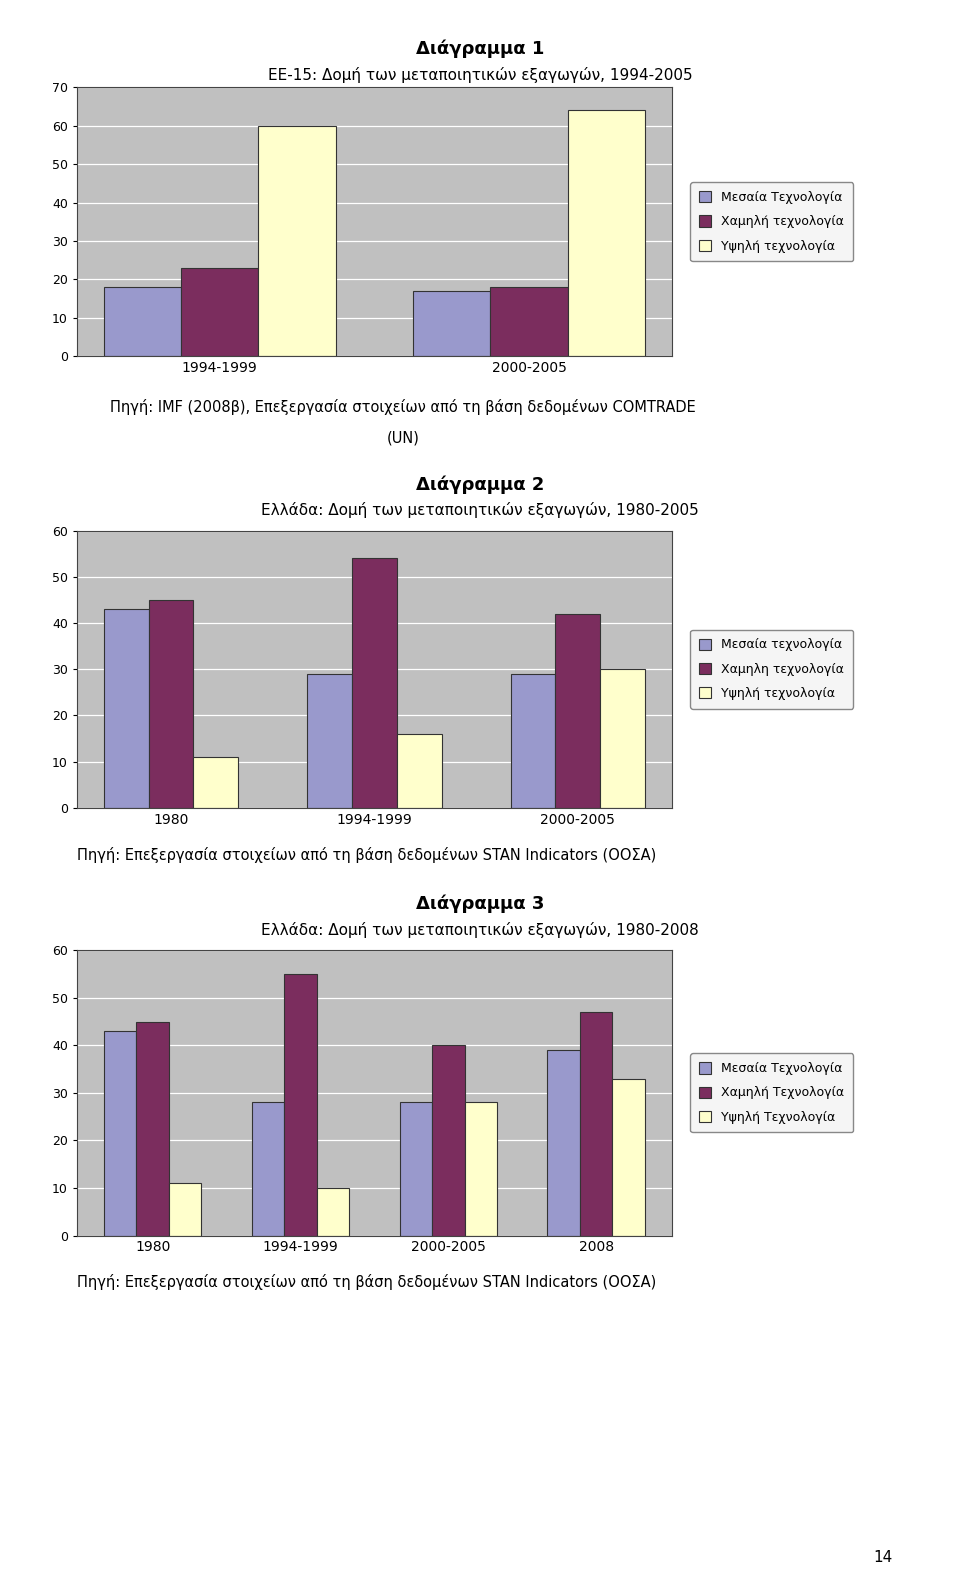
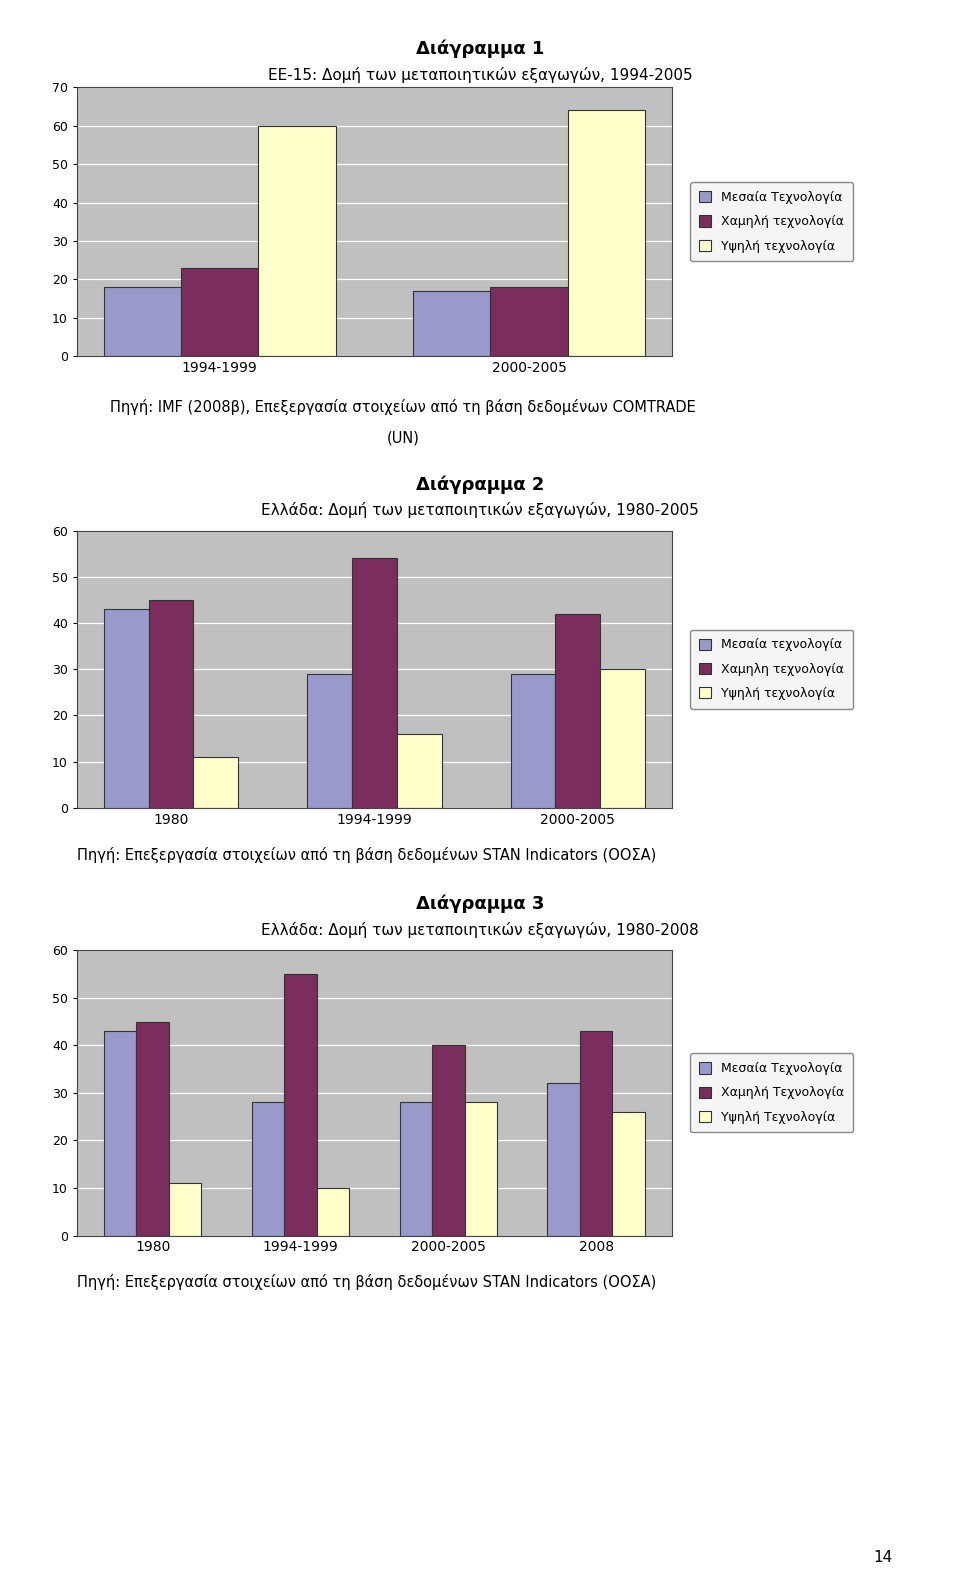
Μεσαία Τεχνολογία/2008: 39 -> 32
Χαμηλή Τεχνολογία/2008: 47 -> 43
Υψηλή Τεχνολογία/2008: 33 -> 26
